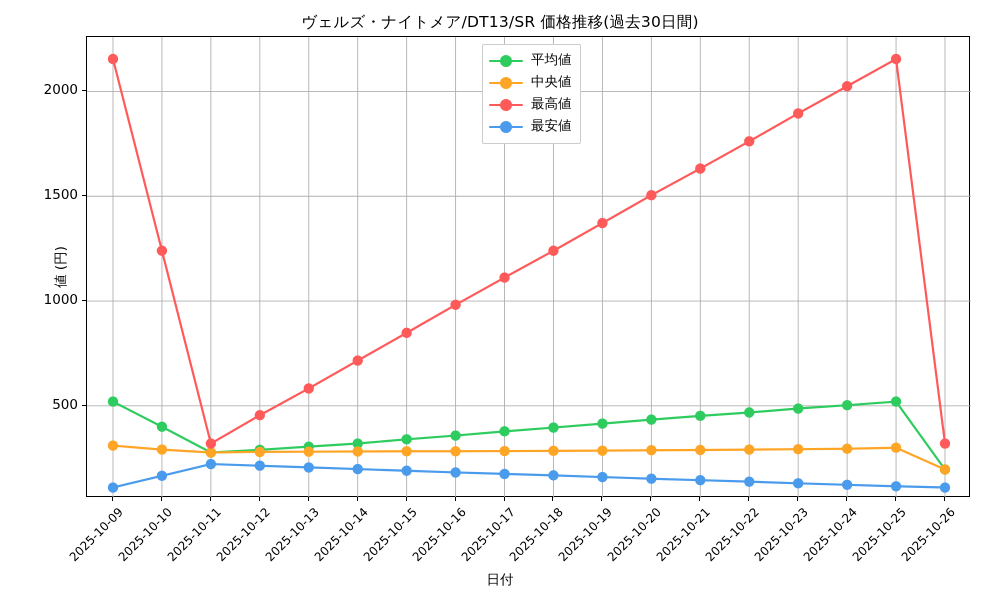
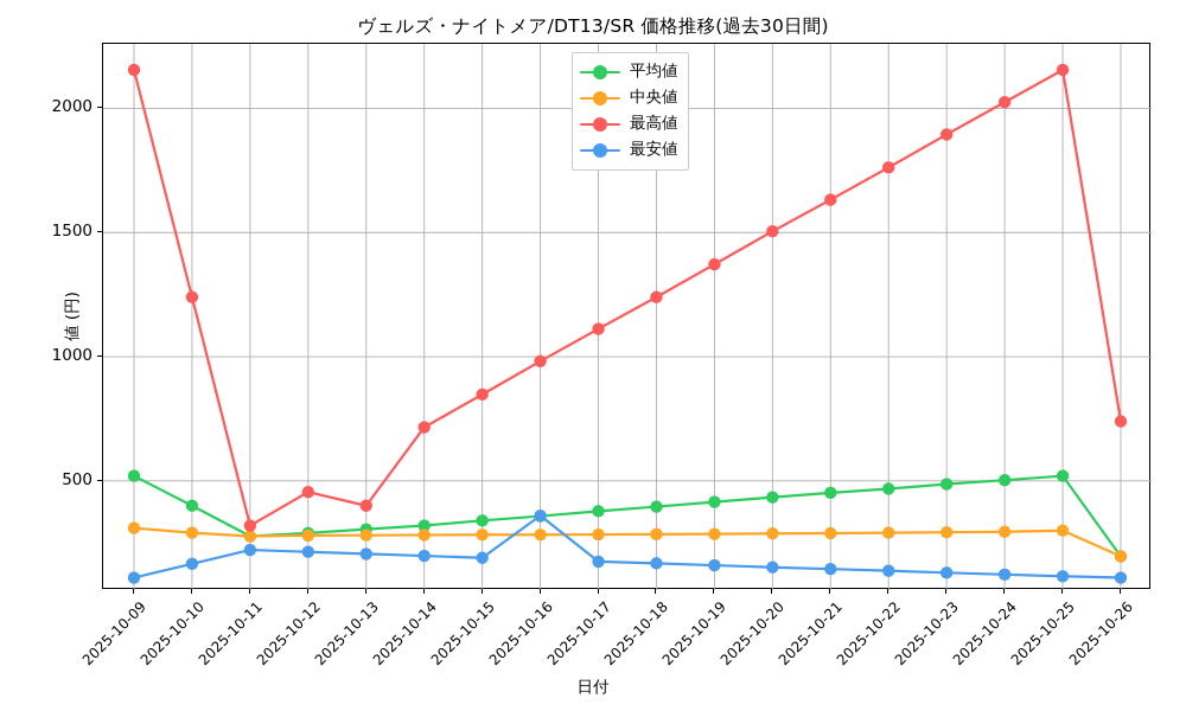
最高値/2025-10-13: 580 -> 400
最安値/2025-10-16: 180 -> 360
最高値/2025-10-26: 320 -> 740
